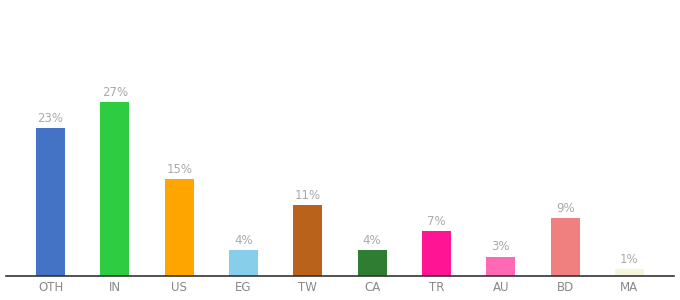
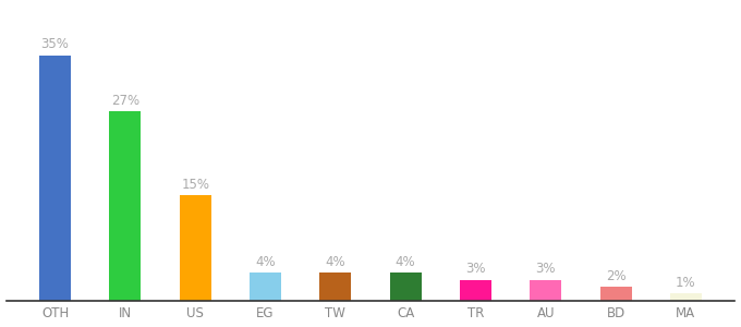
OTH: 23% -> 35%
TW: 11% -> 4%
TR: 7% -> 3%
BD: 9% -> 2%
